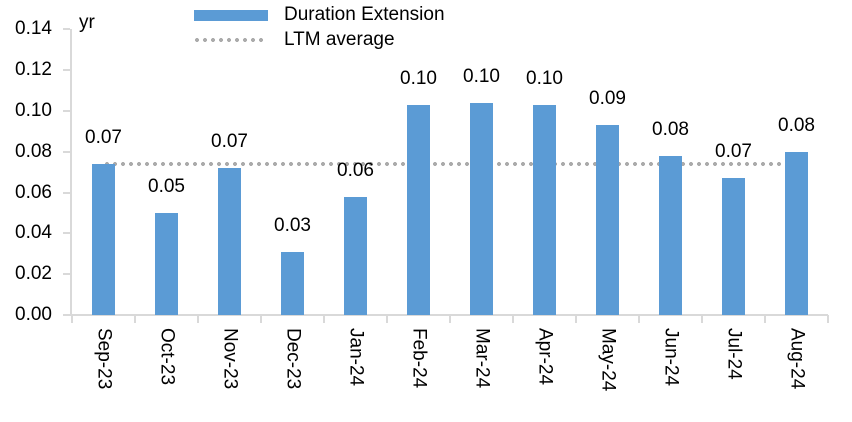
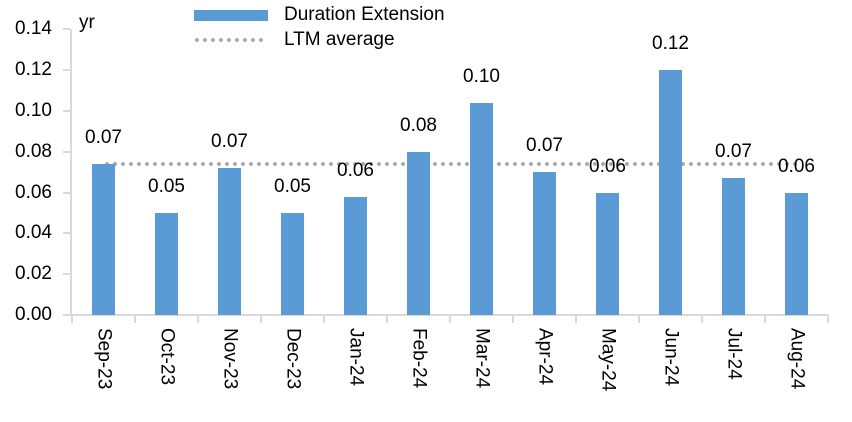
Dec-23: 0.03 -> 0.05
Feb-24: 0.10 -> 0.08
Apr-24: 0.10 -> 0.07
May-24: 0.09 -> 0.06
Jun-24: 0.08 -> 0.12
Aug-24: 0.08 -> 0.06
